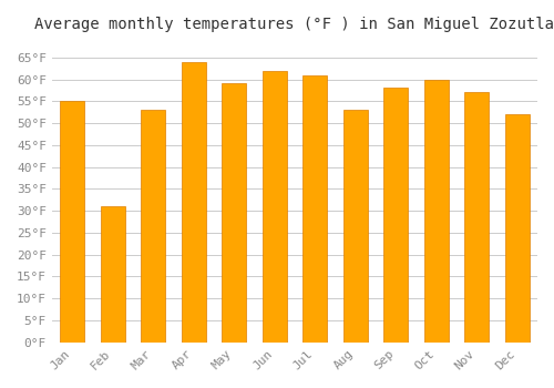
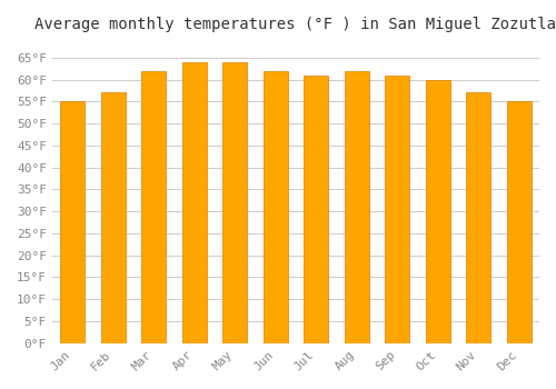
Feb: 31°F -> 57°F
Mar: 53°F -> 62°F
May: 59°F -> 64°F
Aug: 53°F -> 62°F
Sep: 58°F -> 61°F
Dec: 52°F -> 55°F
